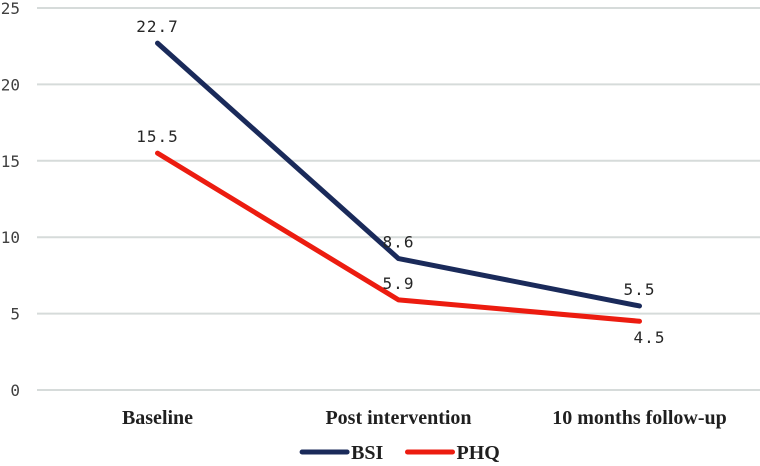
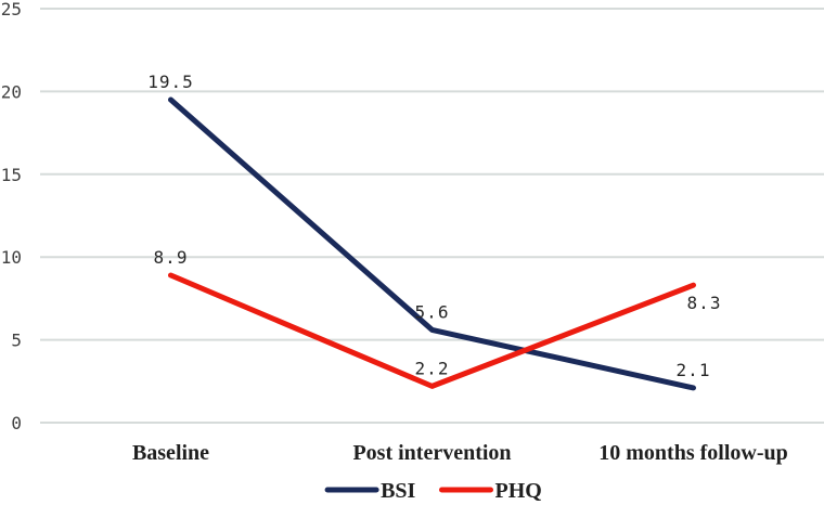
BSI/Baseline: 22.7 -> 19.5
PHQ/Baseline: 15.5 -> 8.9
BSI/Post intervention: 8.6 -> 5.6
PHQ/Post intervention: 5.9 -> 2.2
BSI/10 months follow-up: 5.5 -> 2.1
PHQ/10 months follow-up: 4.5 -> 8.3
